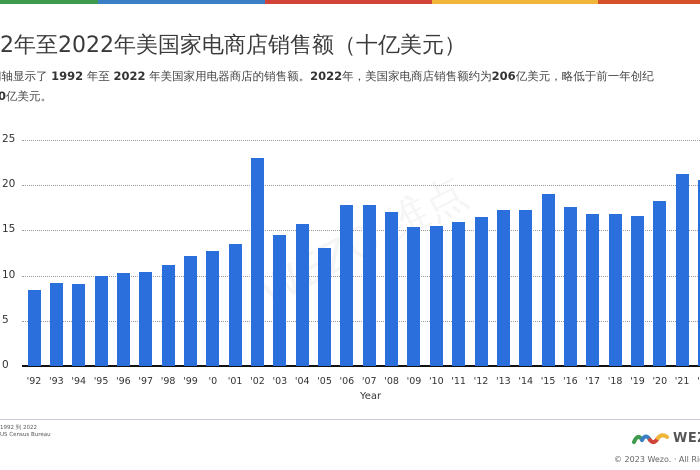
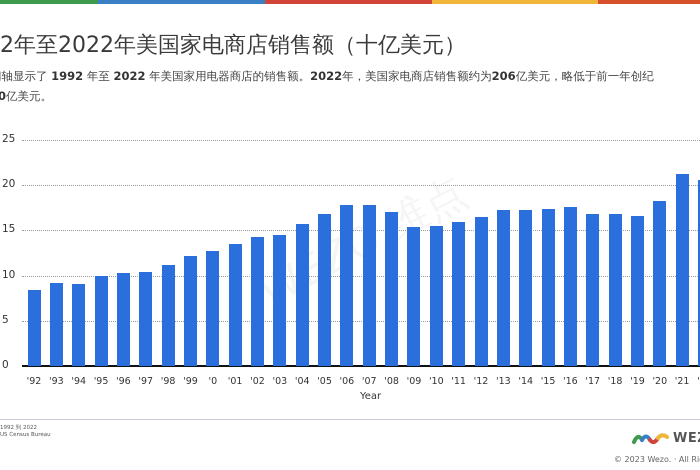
'02: 23 -> 14
'05: 13 -> 17
'15: 19 -> 17
